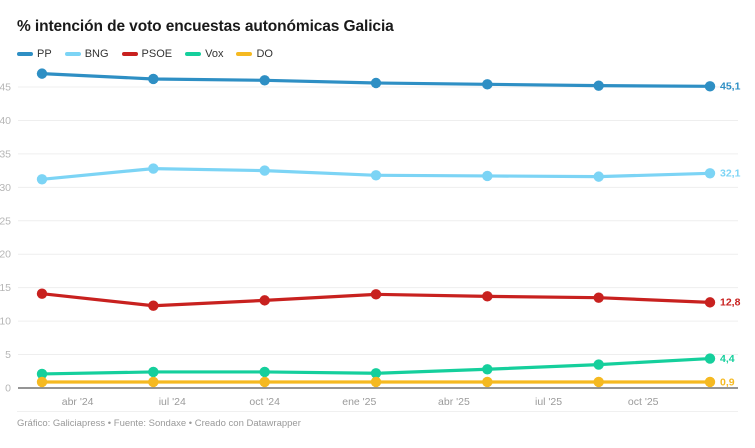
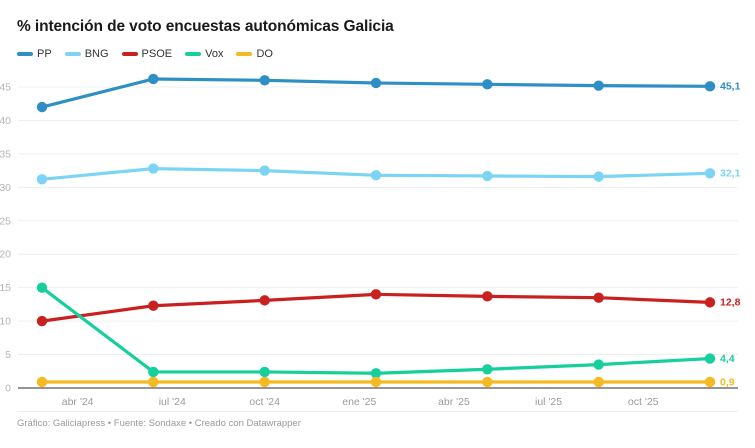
PP/0: 47 -> 42
PSOE/0: 14 -> 10
Vox/0: 2 -> 15
